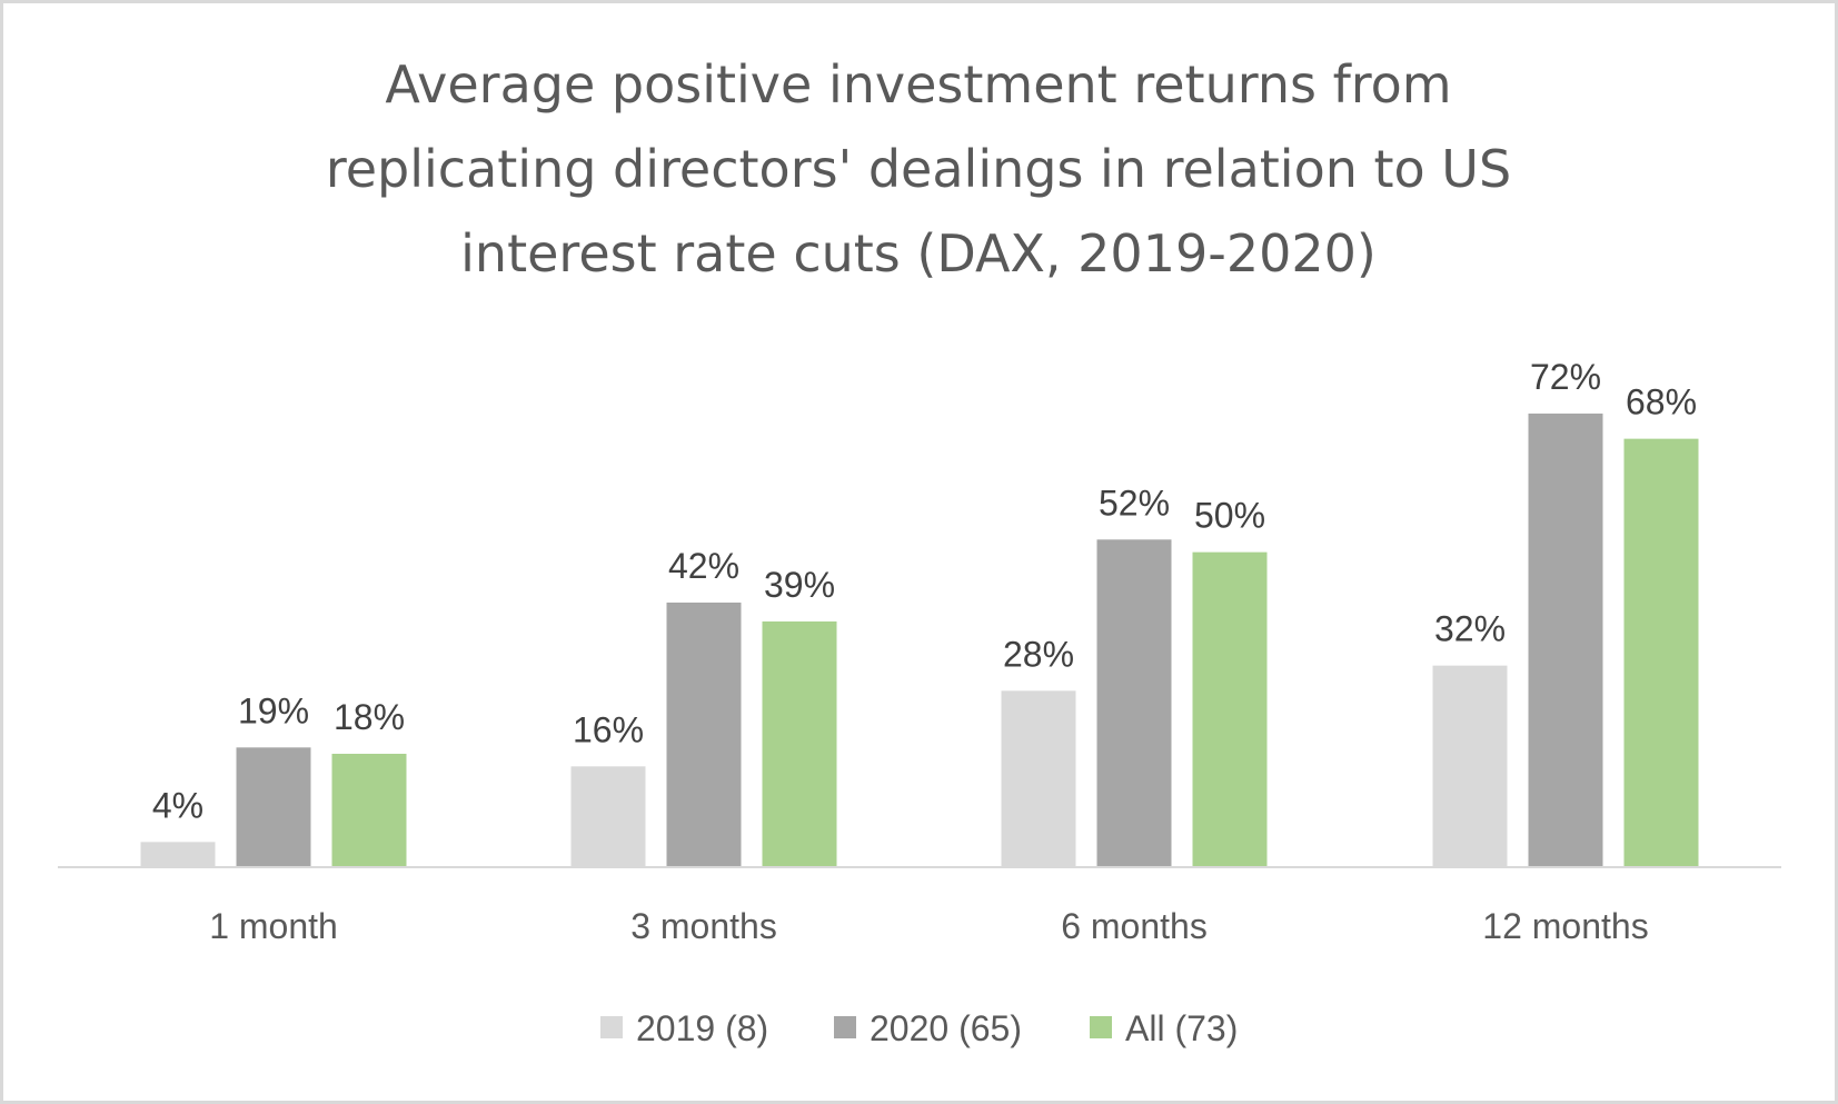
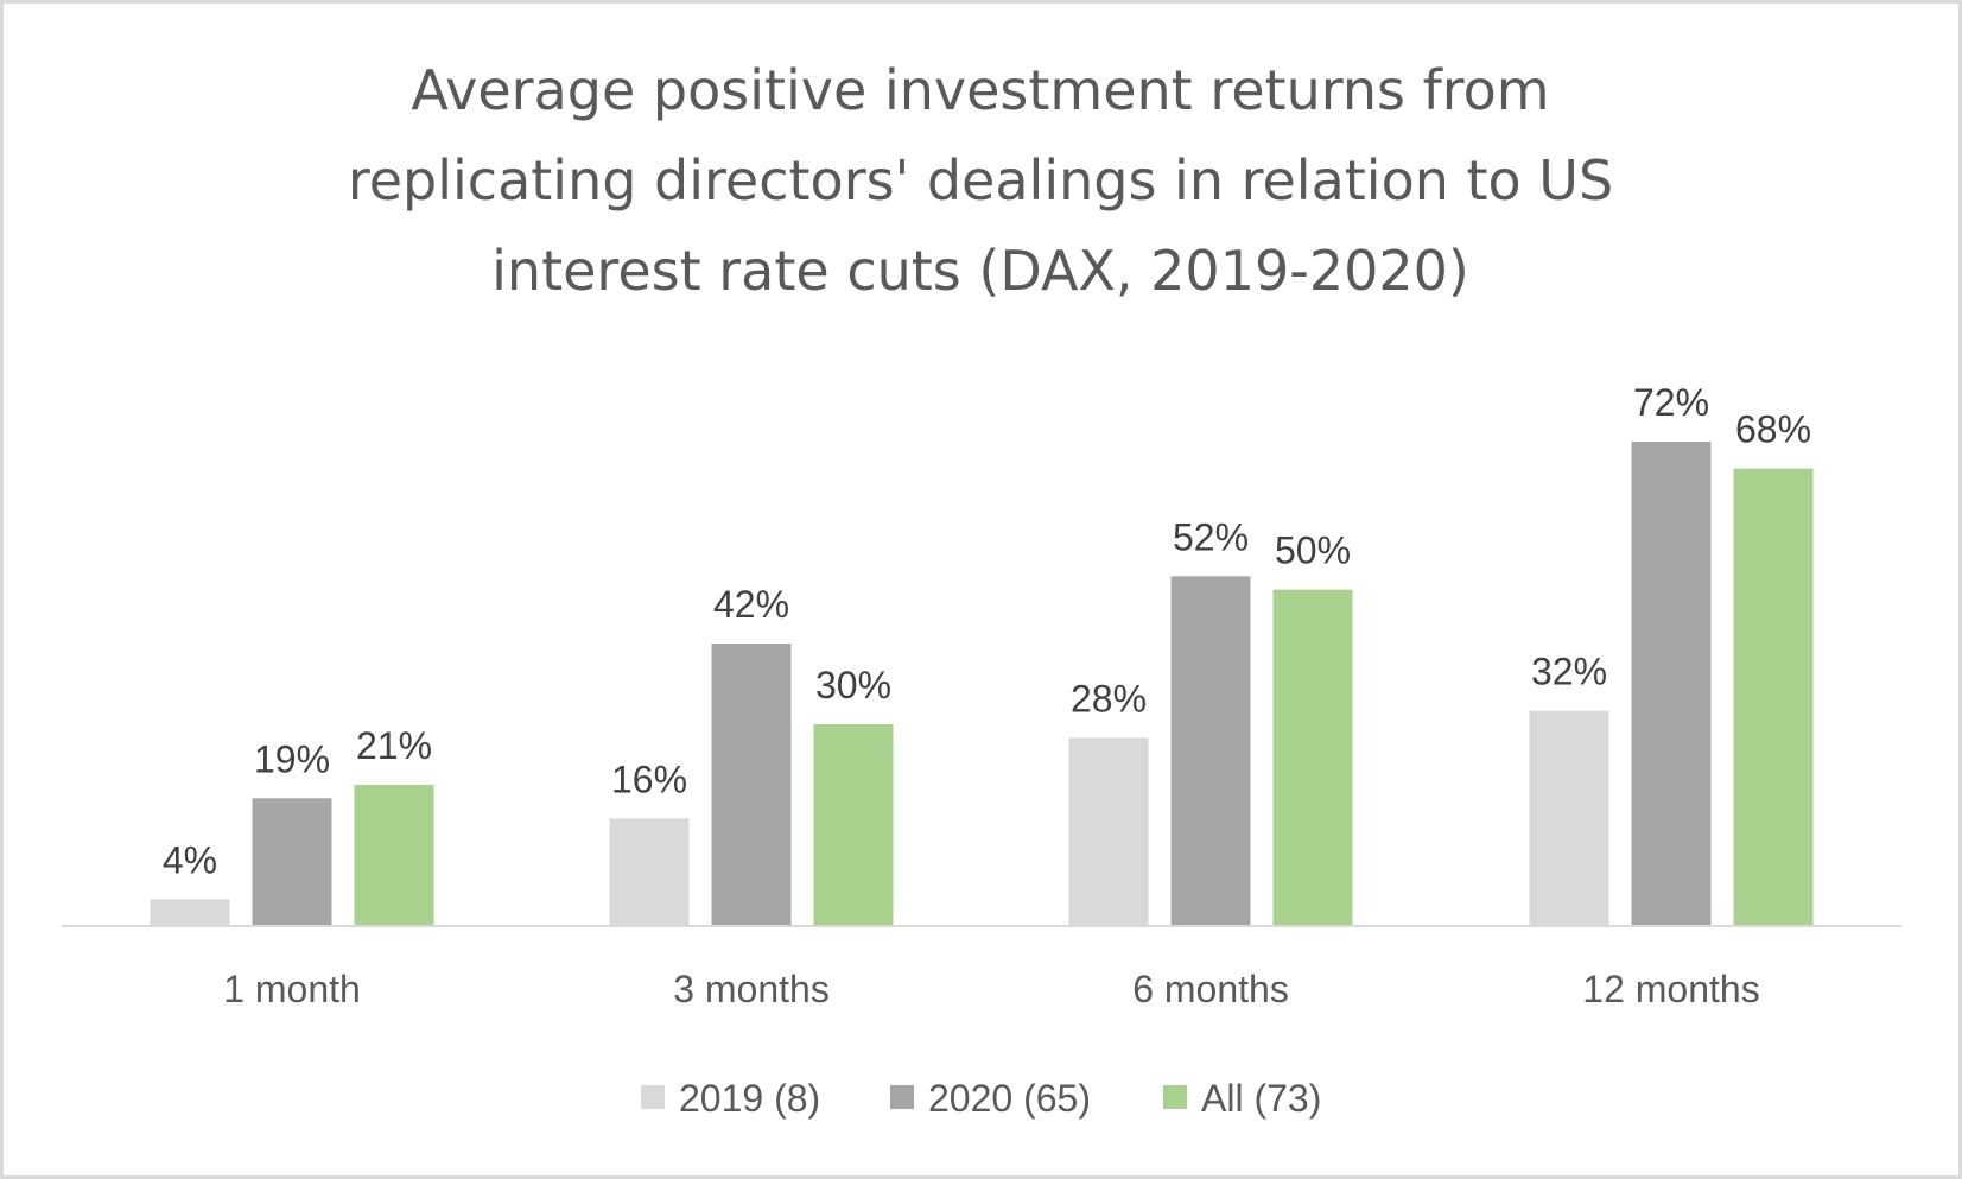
All (73)/1 month: 18% -> 21%
All (73)/3 months: 39% -> 30%
